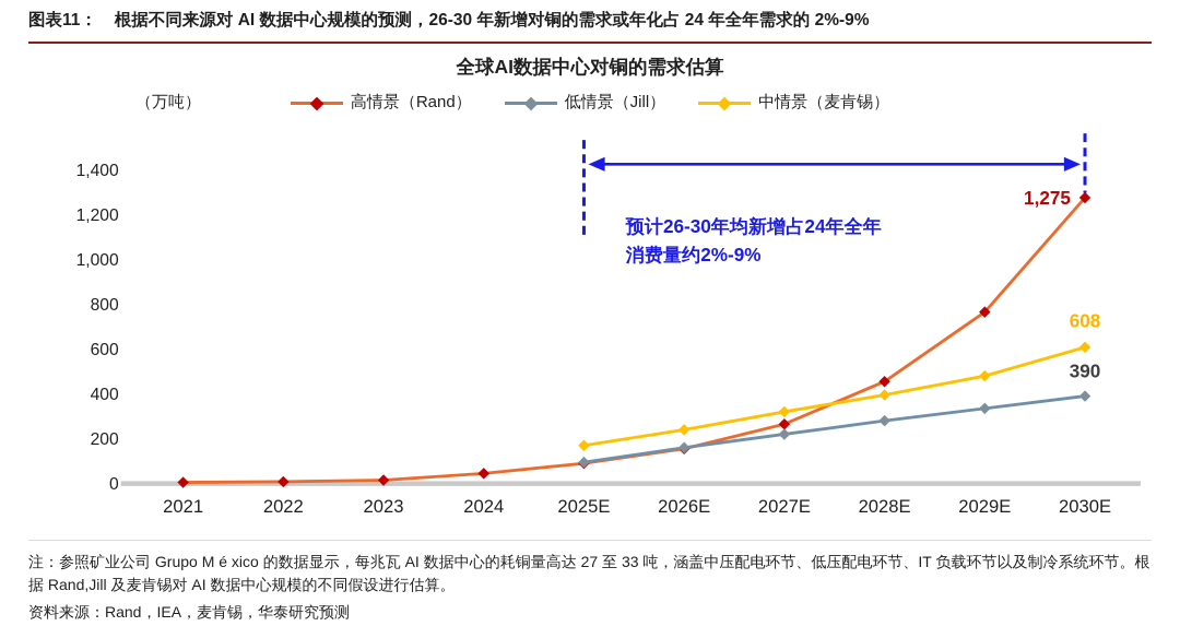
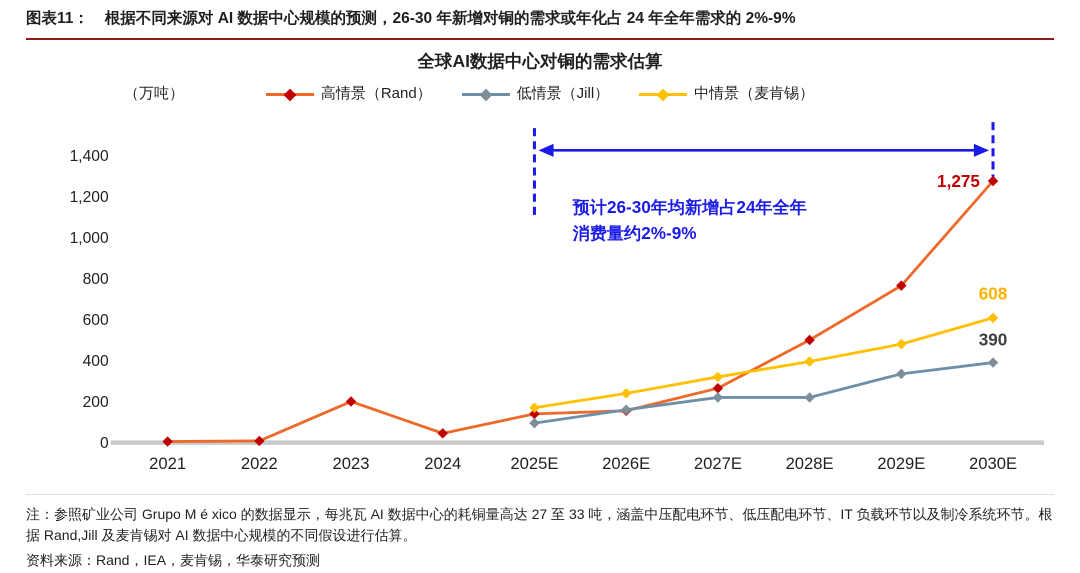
高情景（Rand）/2023: 20 -> 200
高情景（Rand）/2025E: 90 -> 140
高情景（Rand）/2028E: 460 -> 500
低情景（Jill）/2028E: 280 -> 220
